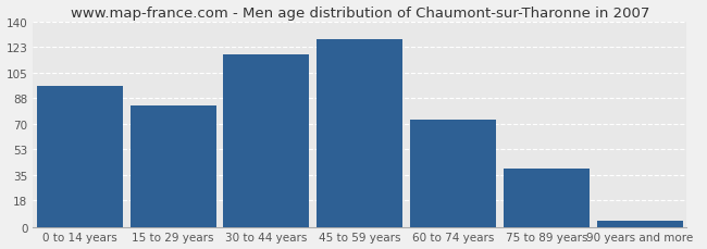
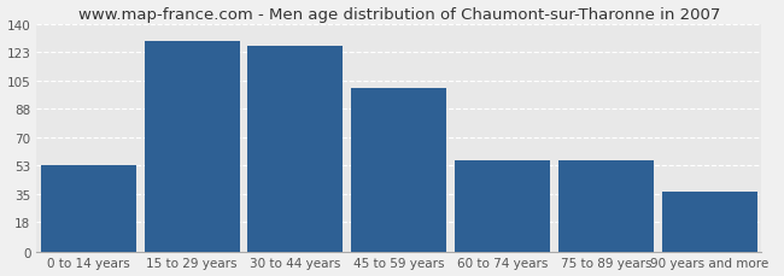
0 to 14 years: 96 -> 53
15 to 29 years: 83 -> 130
30 to 44 years: 118 -> 127
45 to 59 years: 128 -> 101
60 to 74 years: 73 -> 56
75 to 89 years: 40 -> 56
90 years and more: 4 -> 37
